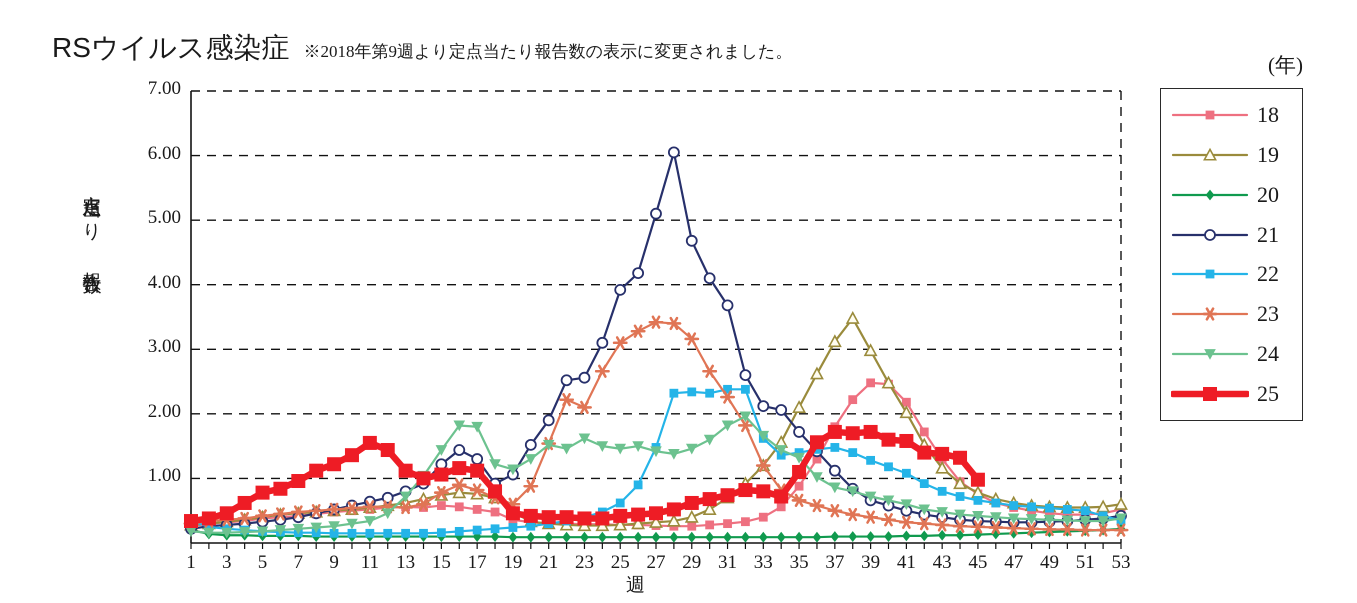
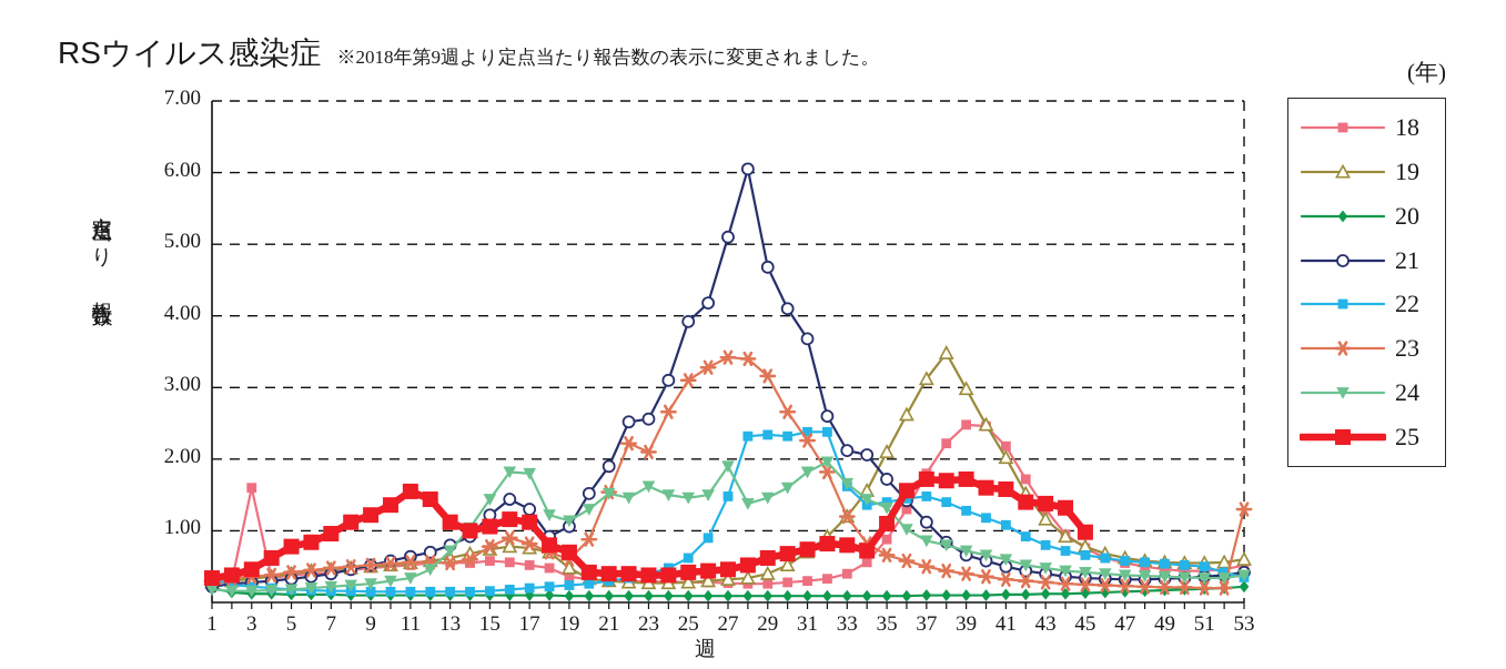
18/3: 0.3 -> 1.6
25/19: 0.5 -> 0.7
24/27: 1.4 -> 1.9
23/53: 0.2 -> 1.3
